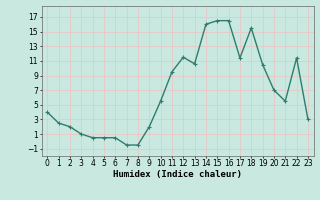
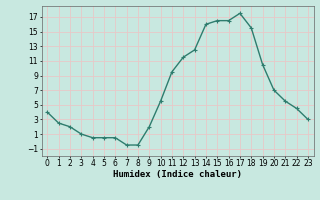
13: 10.6 -> 12.5
17: 11.4 -> 17.5
22: 11.4 -> 4.5
